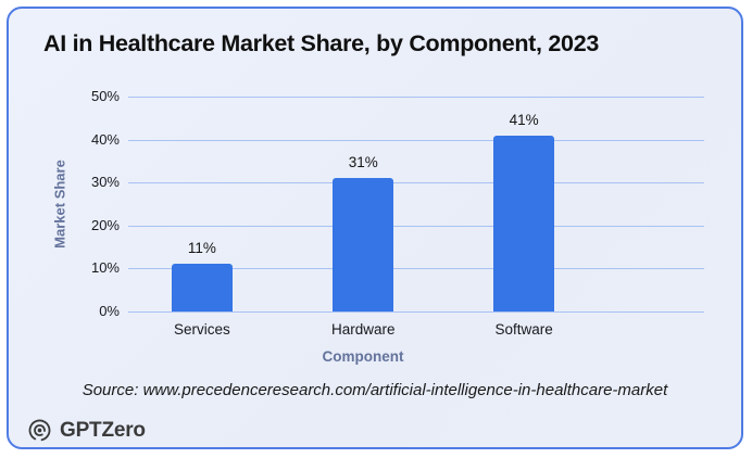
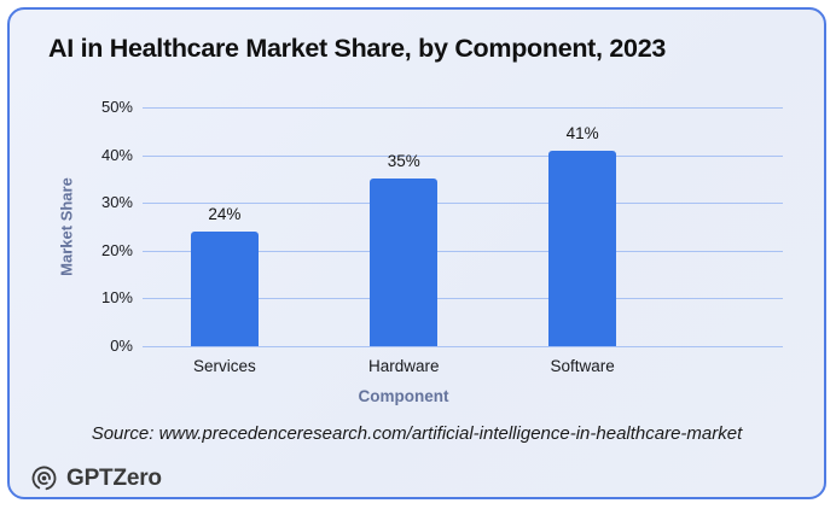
Services: 11% -> 24%
Hardware: 31% -> 35%
